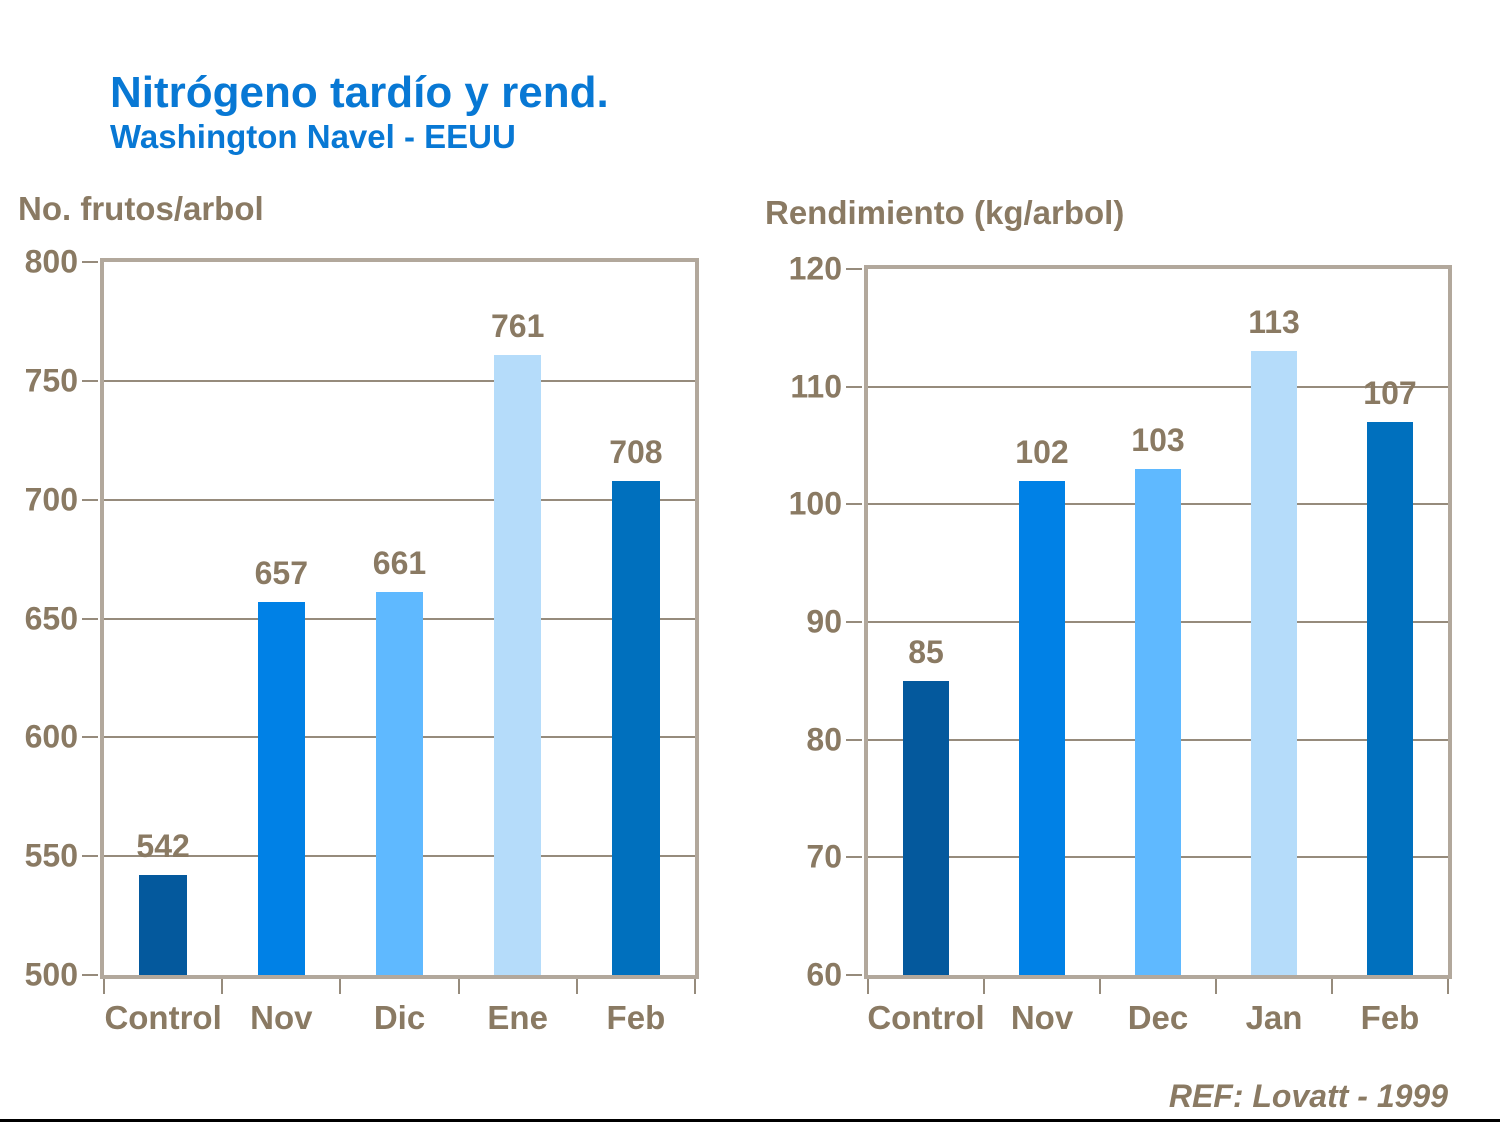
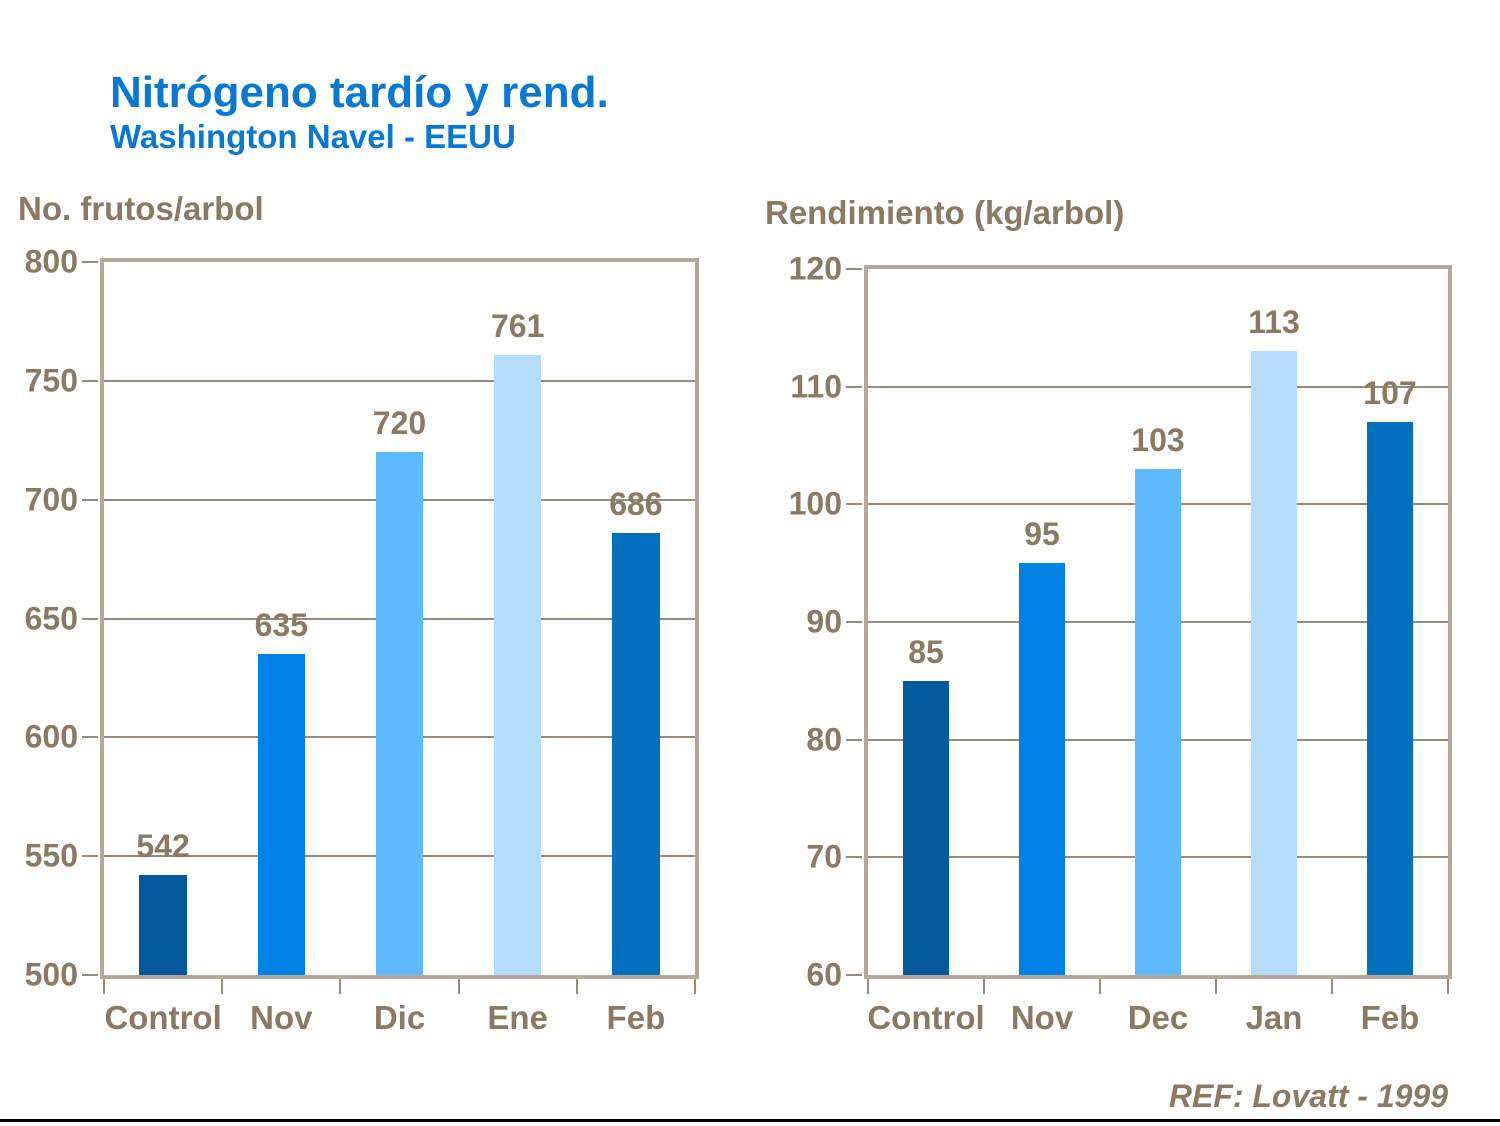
No. frutos/arbol/Nov: 657 -> 635
No. frutos/arbol/Dic: 661 -> 720
No. frutos/arbol/Feb: 708 -> 686
Rendimiento (kg/arbol)/Nov: 102 -> 95
